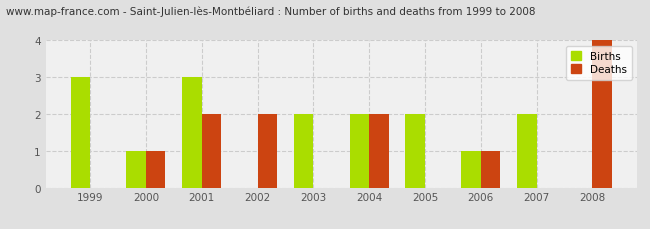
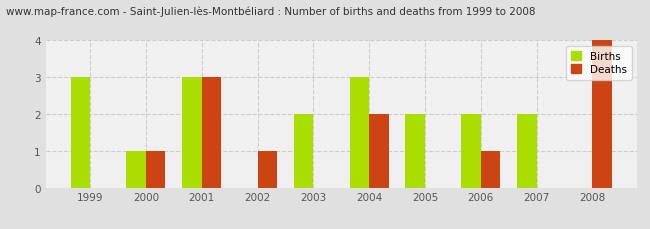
Deaths/2001: 2 -> 3
Deaths/2002: 2 -> 1
Births/2004: 2 -> 3
Births/2006: 1 -> 2
